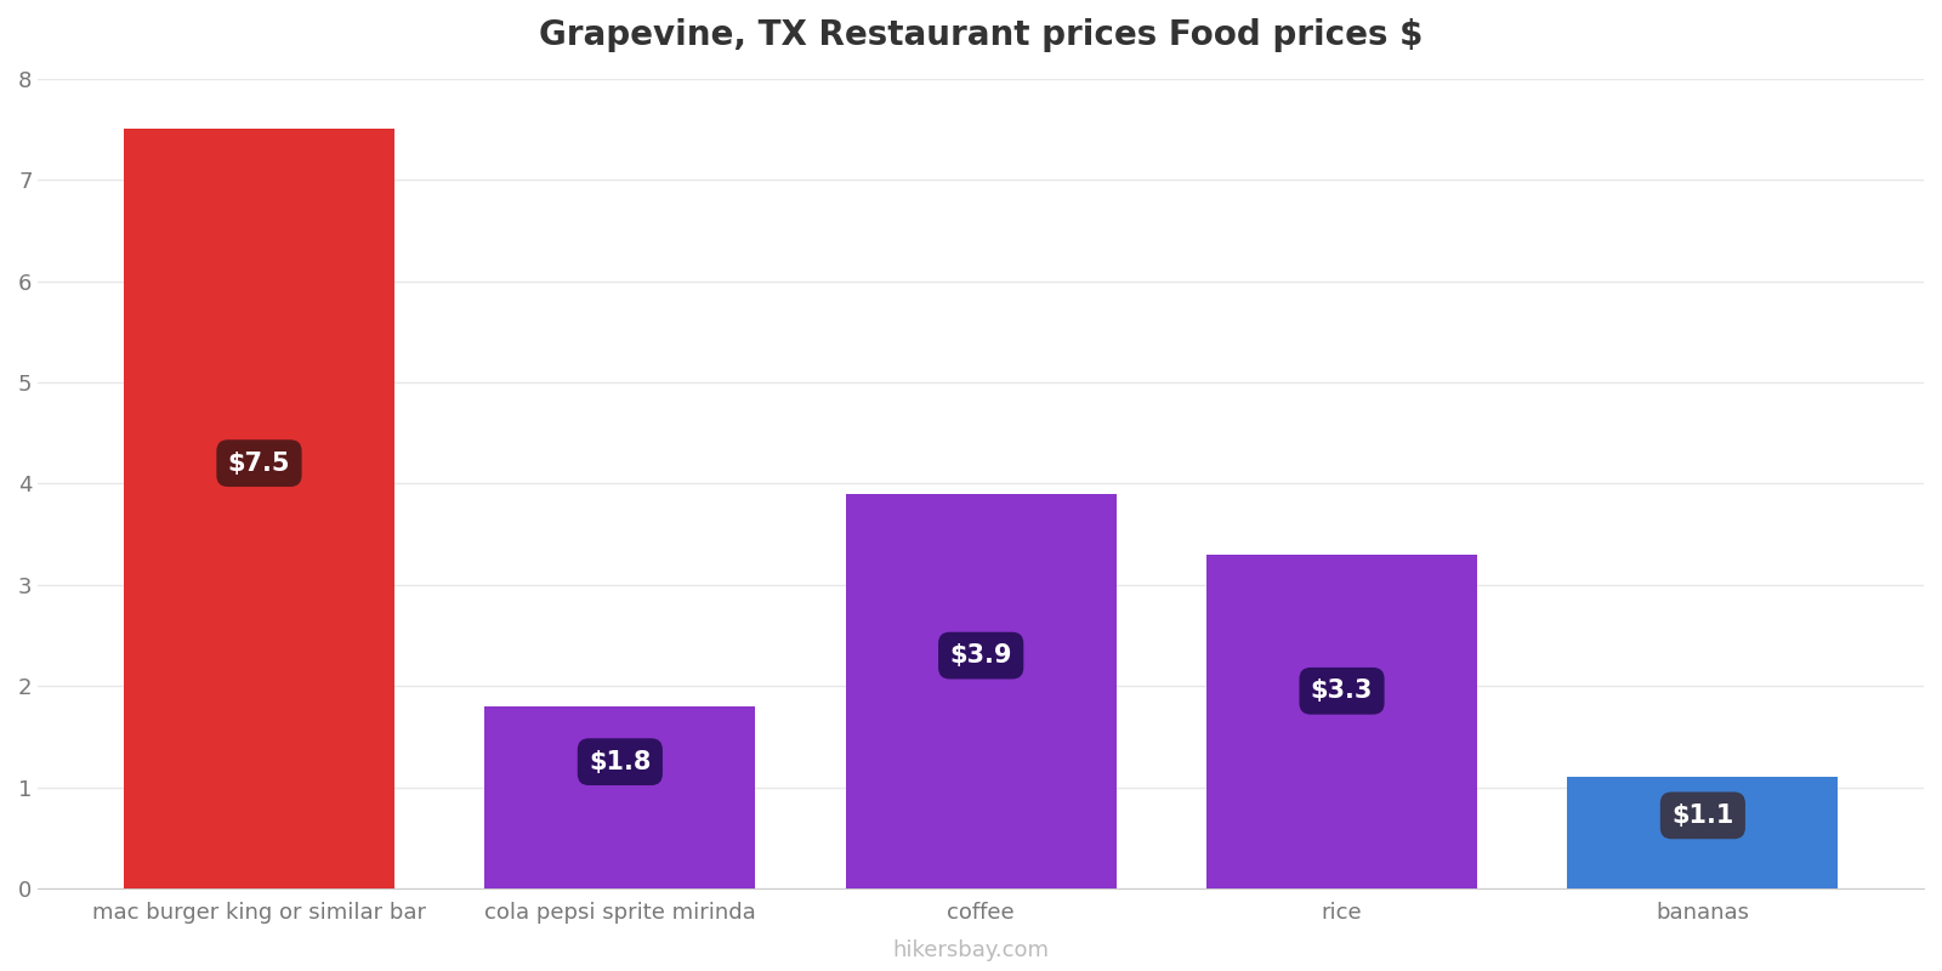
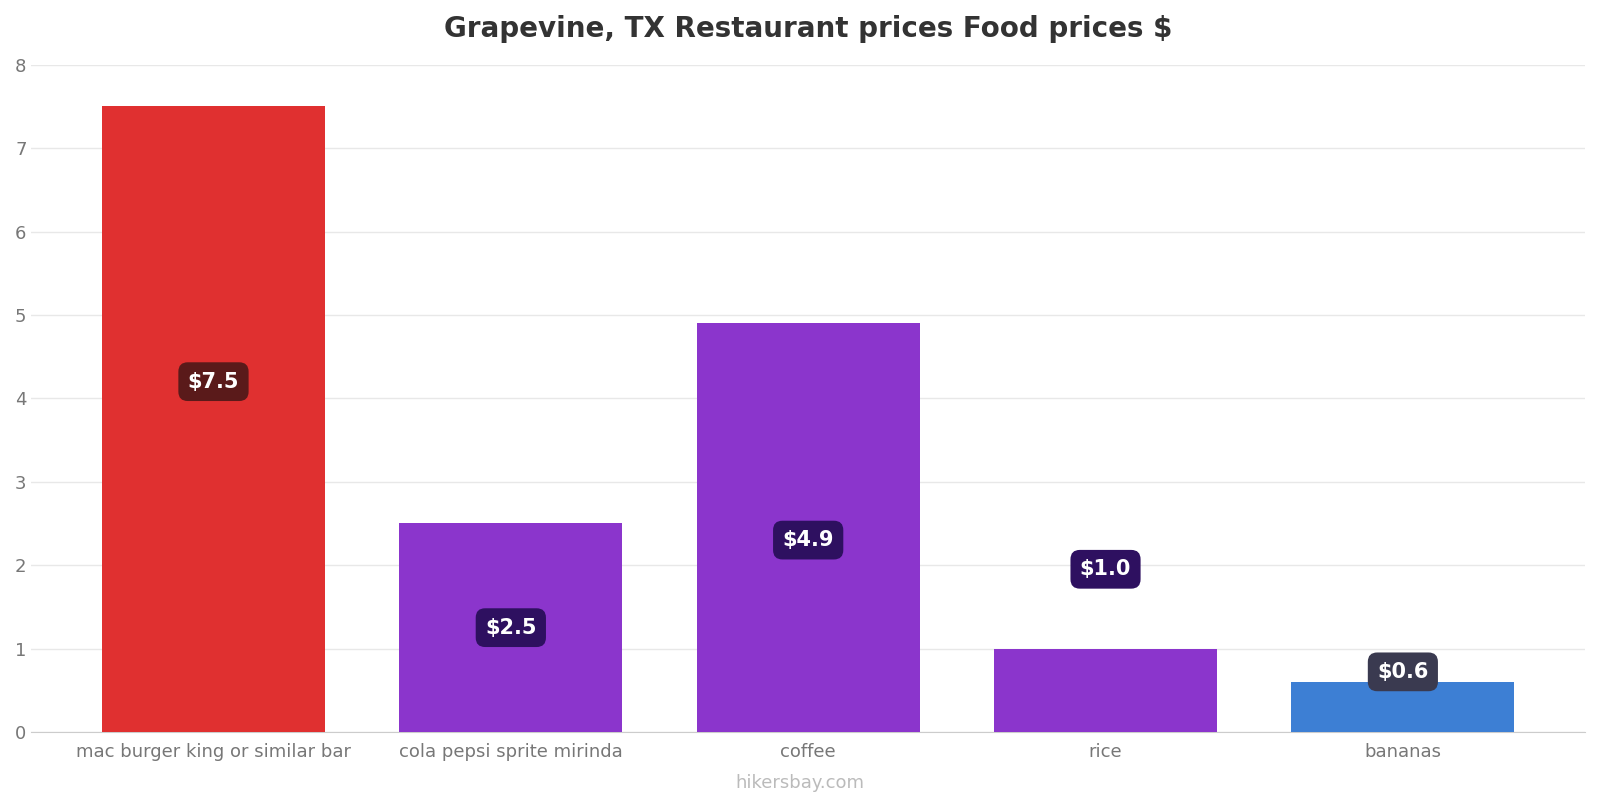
cola pepsi sprite mirinda: $1.8 -> $2.5
coffee: $3.9 -> $4.9
rice: $3.3 -> $1.0
bananas: $1.1 -> $0.6
